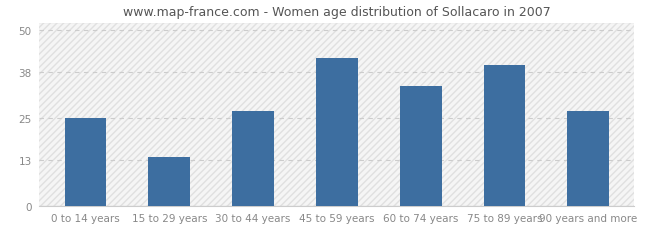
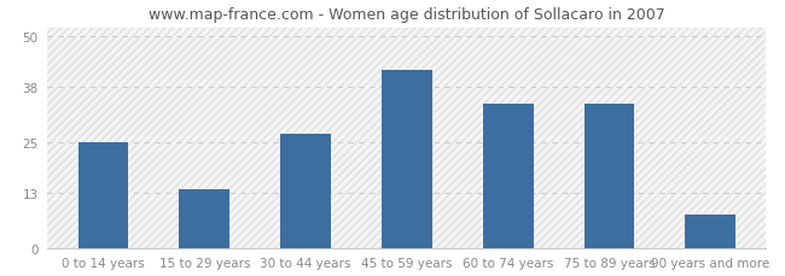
75 to 89 years: 40 -> 34
90 years and more: 27 -> 8
